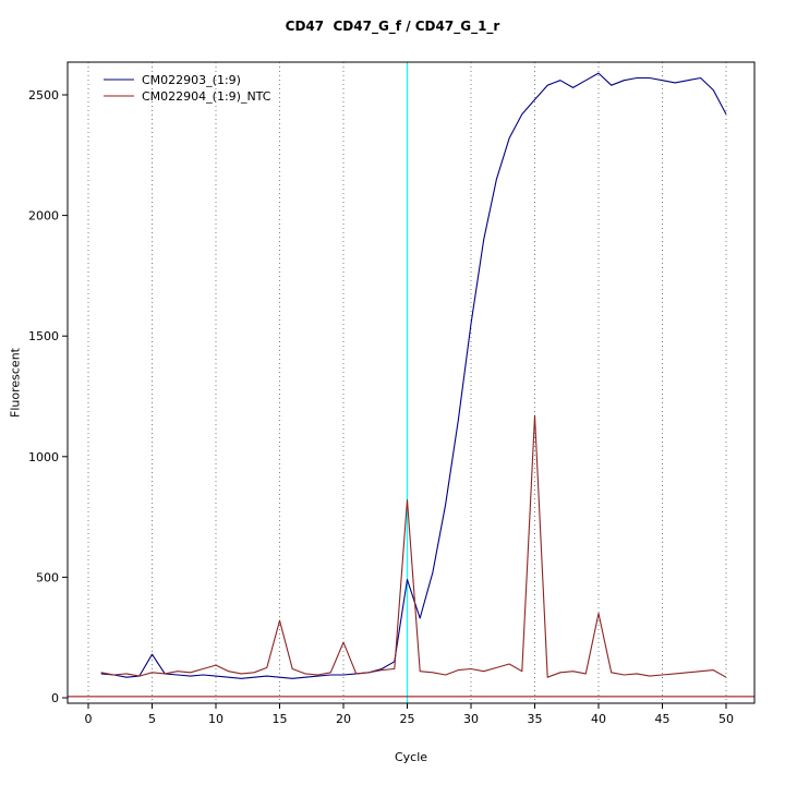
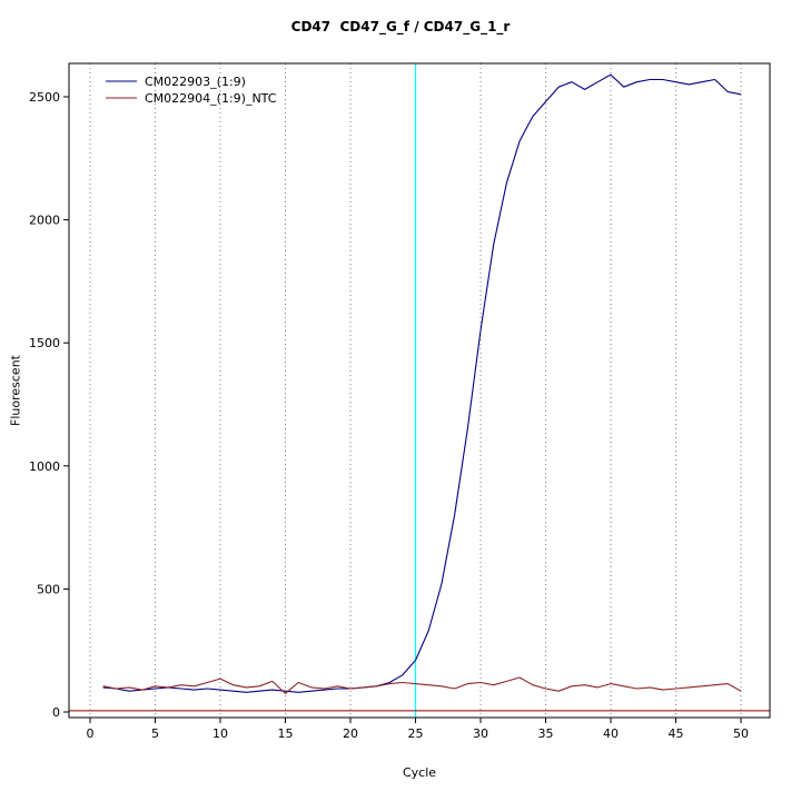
CM022903_(1:9)/5: 180 -> 100
CM022904_(1:9)_NTC/15: 320 -> 80
CM022904_(1:9)_NTC/20: 230 -> 100
CM022903_(1:9)/25: 490 -> 210
CM022904_(1:9)_NTC/25: 820 -> 120
CM022904_(1:9)_NTC/35: 1170 -> 100
CM022904_(1:9)_NTC/40: 350 -> 120
CM022903_(1:9)/50: 2420 -> 2510
